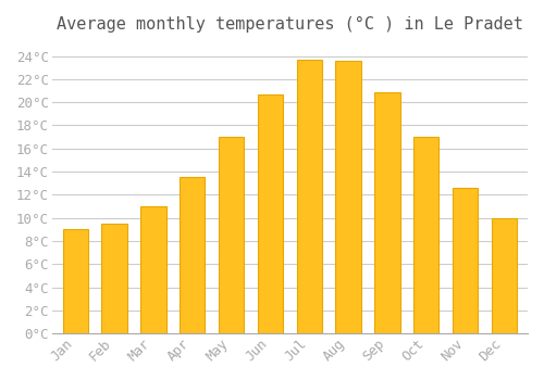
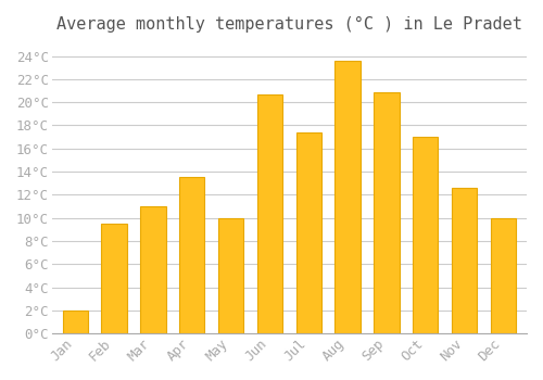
Jan: 9.0°C -> 2.0°C
May: 17.0°C -> 10.0°C
Jul: 23.7°C -> 17.4°C
